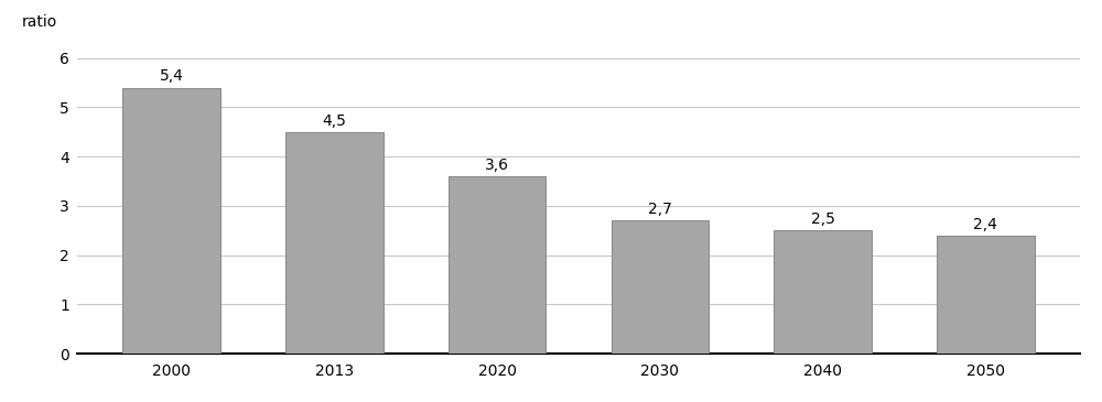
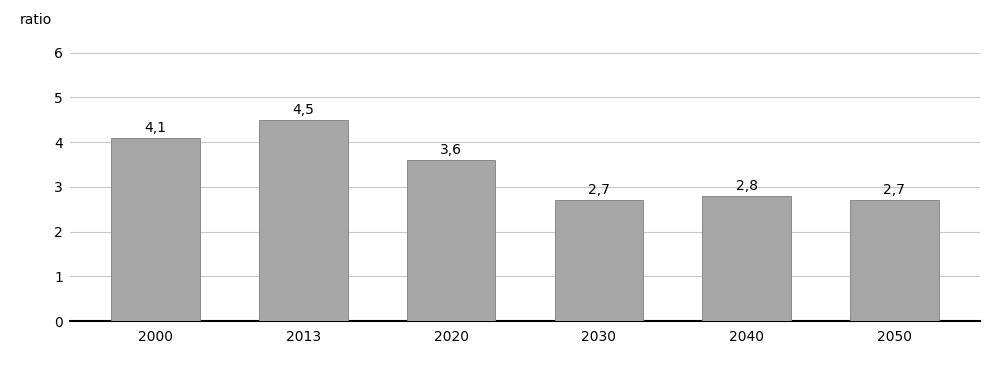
2000: 5,4 -> 4,1
2040: 2,5 -> 2,8
2050: 2,4 -> 2,7
